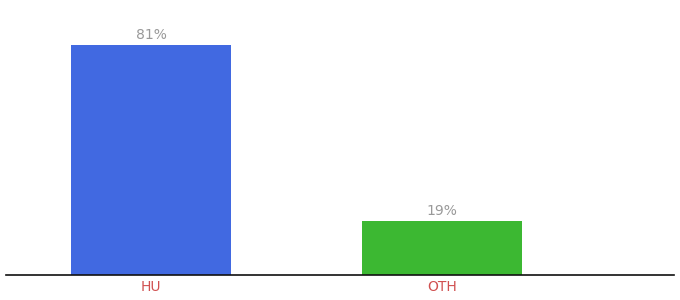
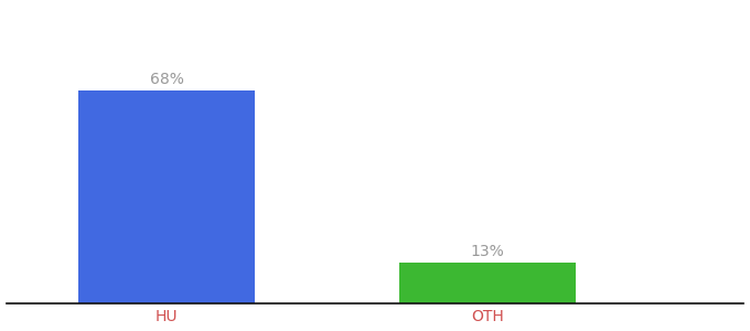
HU: 81% -> 68%
OTH: 19% -> 13%
